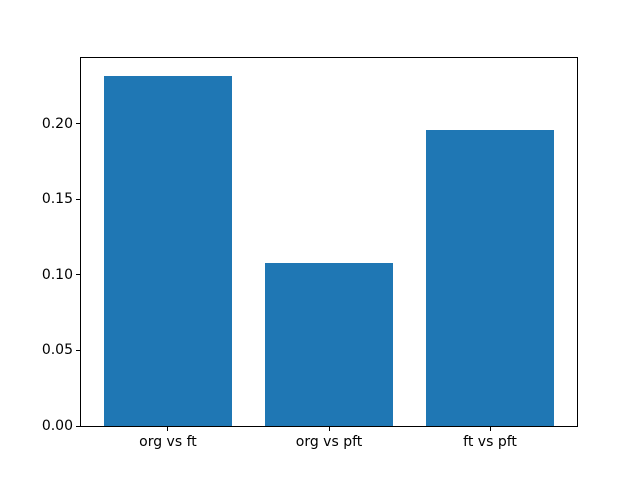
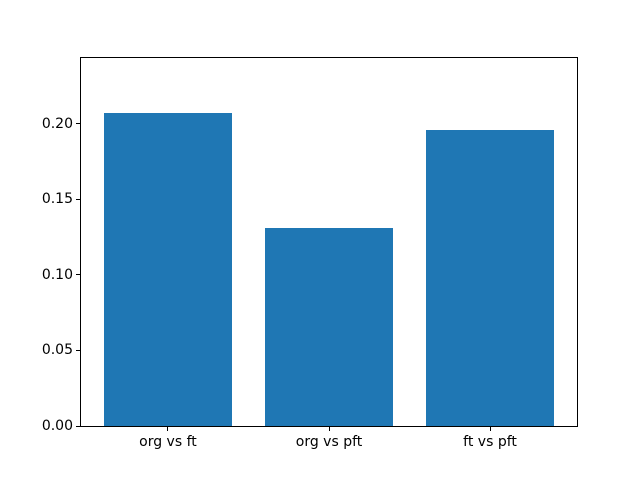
org vs ft: 0.232 -> 0.207
org vs pft: 0.108 -> 0.131
